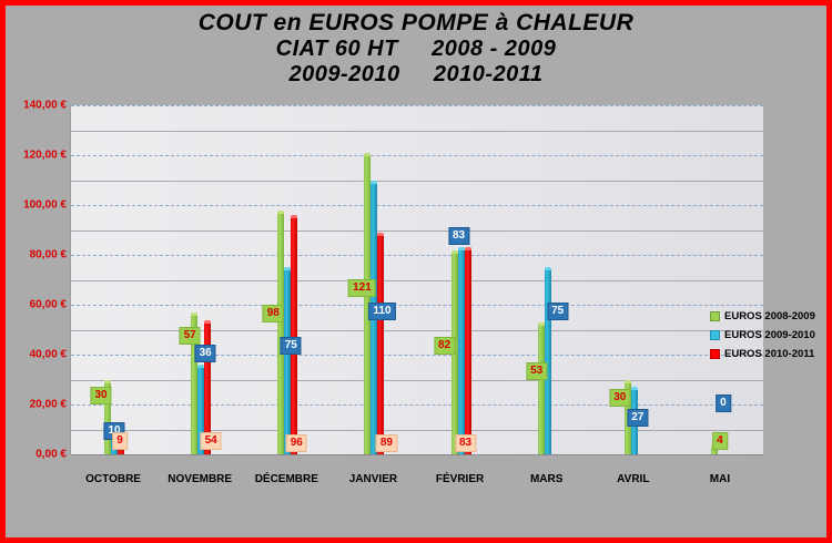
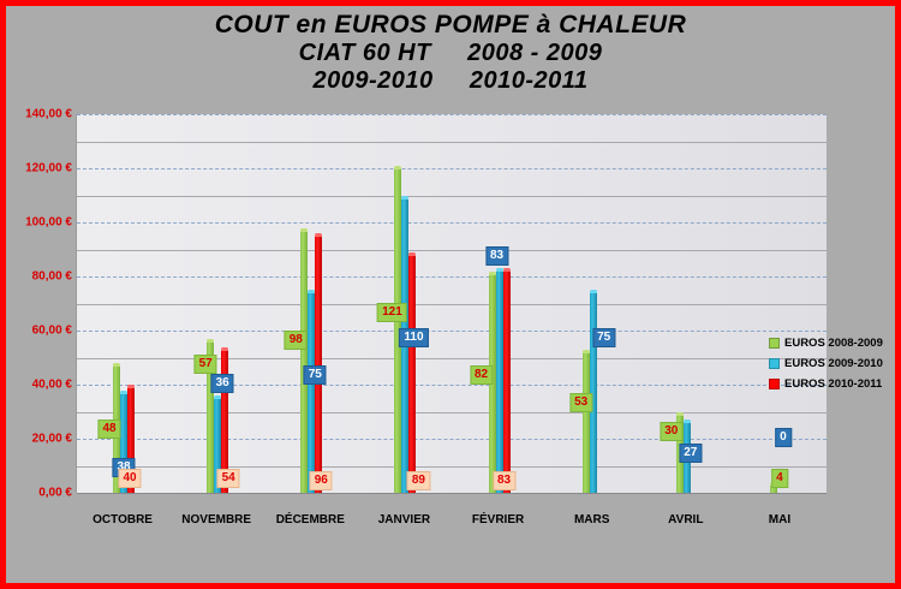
EUROS 2008-2009/OCTOBRE: 30 -> 48
EUROS 2009-2010/OCTOBRE: 10 -> 38
EUROS 2010-2011/OCTOBRE: 9 -> 40
